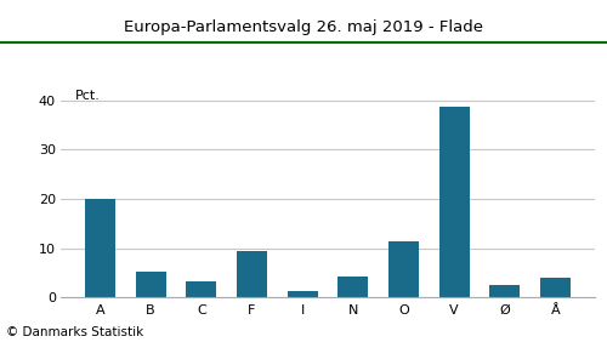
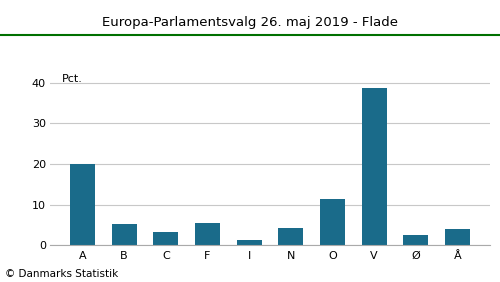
F: 9.5 -> 5.5
